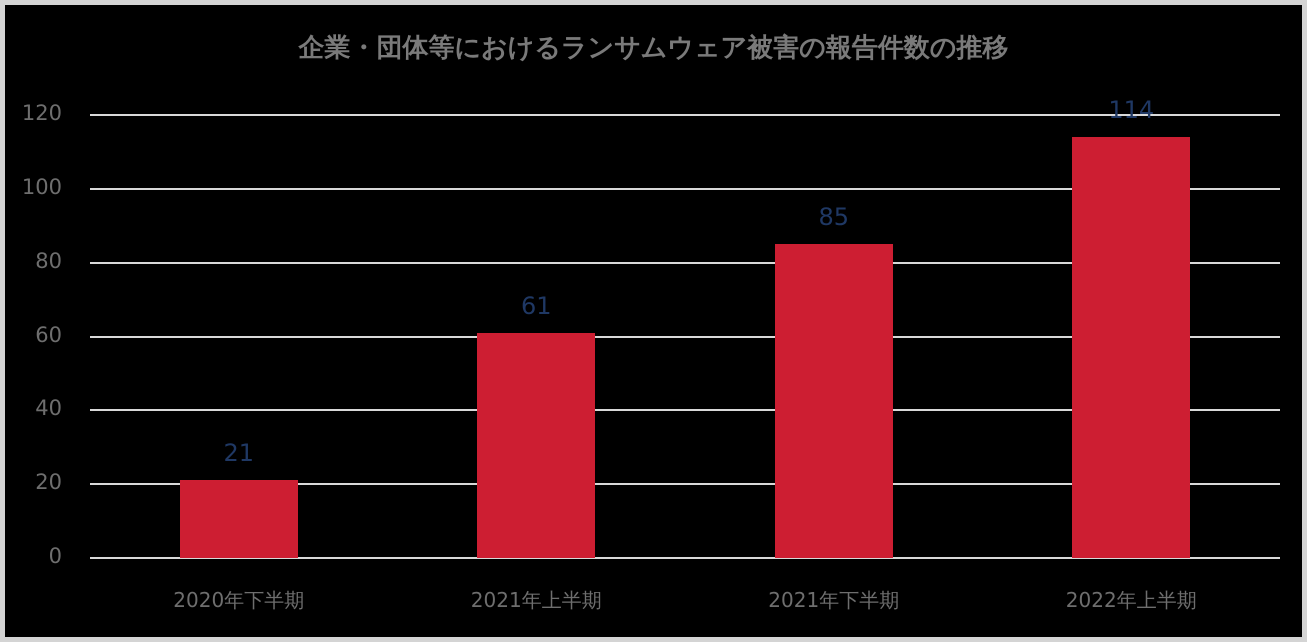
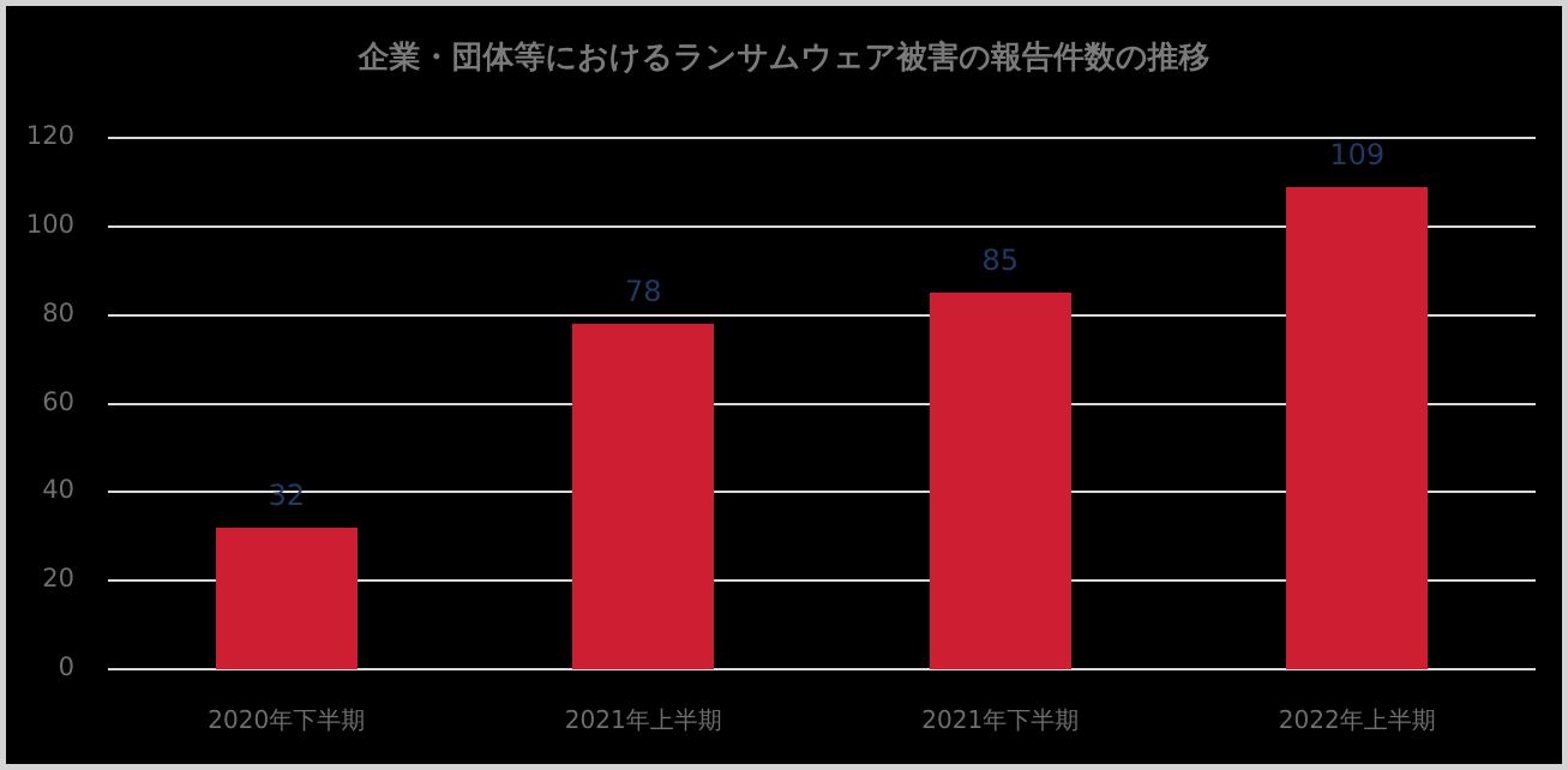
2020年下半期: 21 -> 32
2021年上半期: 61 -> 78
2022年上半期: 114 -> 109
